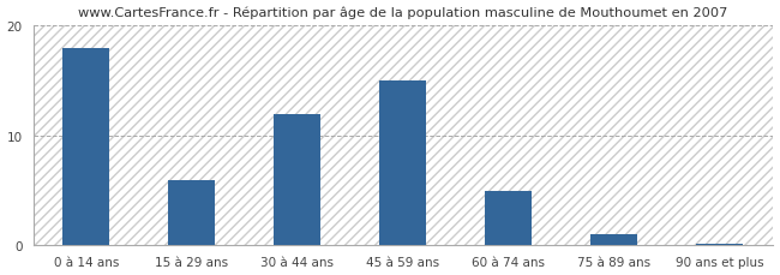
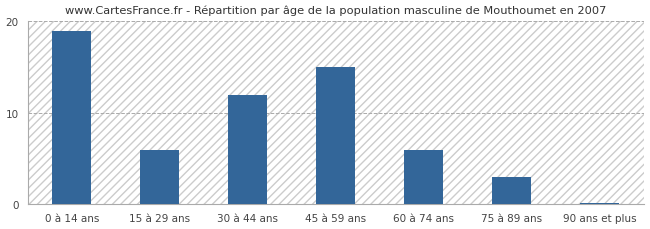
0 à 14 ans: 18.0 -> 19.0
60 à 74 ans: 5.0 -> 6.0
75 à 89 ans: 1.0 -> 3.0
